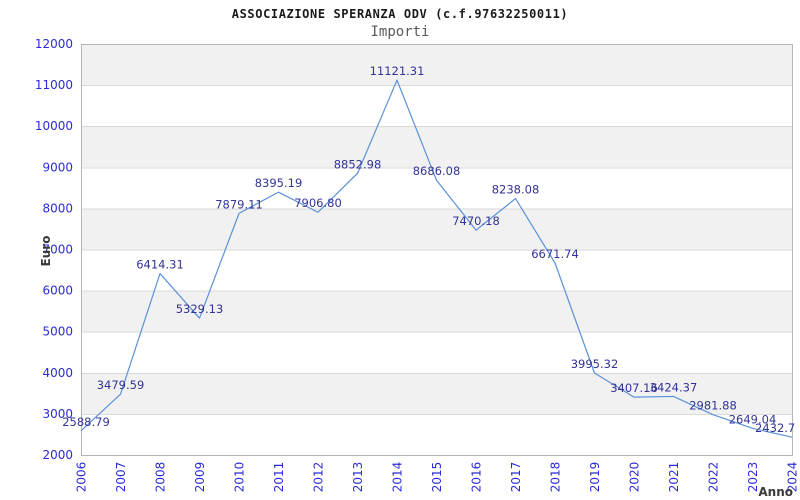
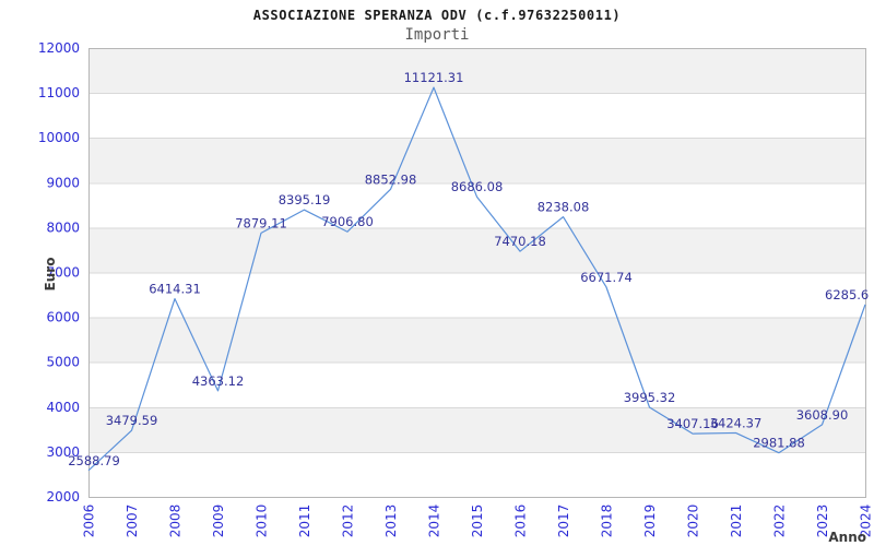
2009: 5329.13 -> 4363.12
2023: 2649.04 -> 3608.90
2024: 2432.7 -> 6285.6
